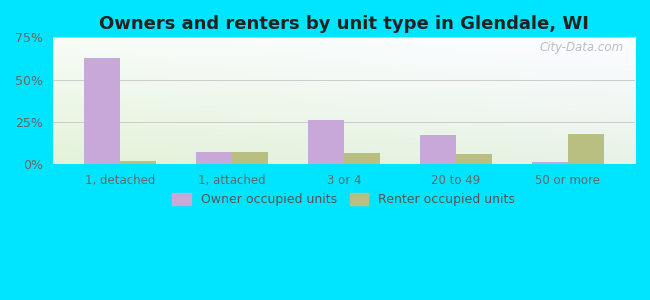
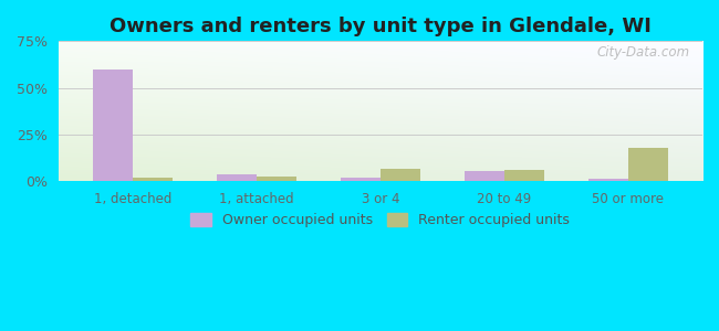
Owner occupied units/1, detached: 63% -> 60%
Owner occupied units/1, attached: 7% -> 4%
Renter occupied units/1, attached: 7% -> 2%
Owner occupied units/3 or 4: 26% -> 2%
Owner occupied units/20 to 49: 17% -> 6%
